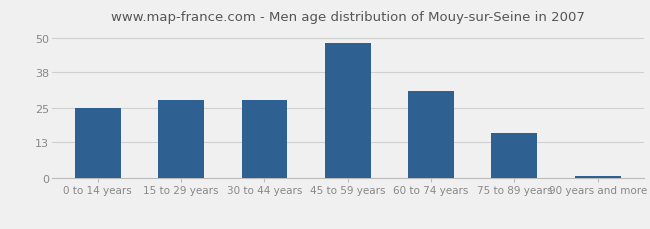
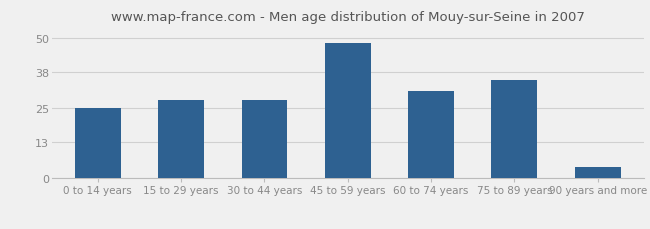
75 to 89 years: 16 -> 35
90 years and more: 1 -> 4
